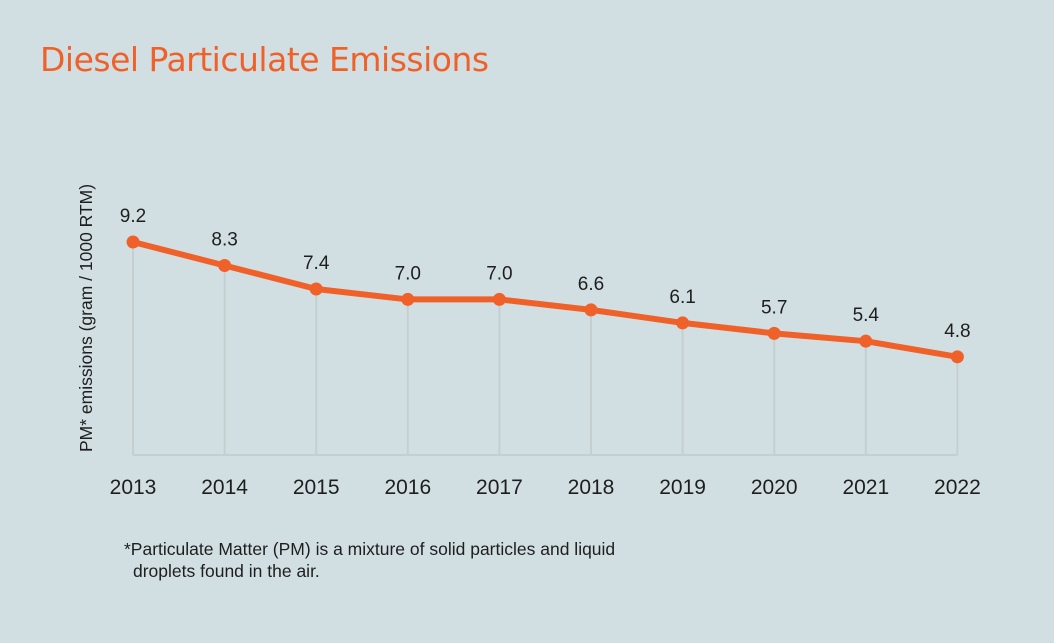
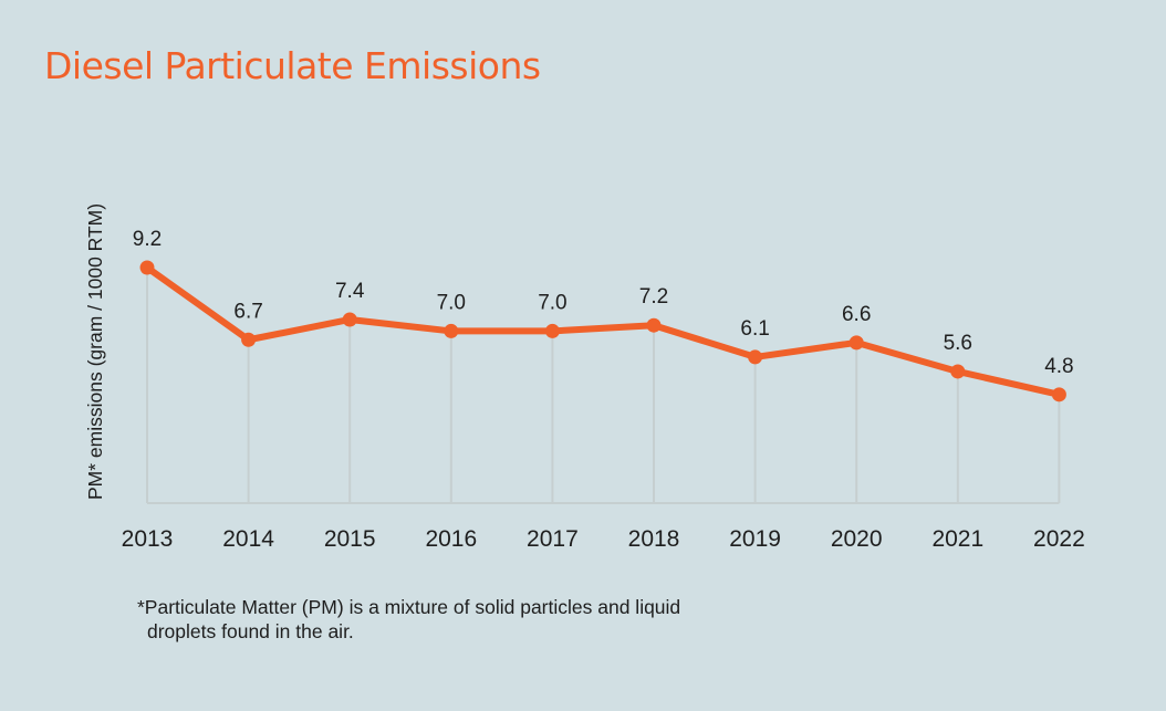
2014: 8.3 -> 6.7
2018: 6.6 -> 7.2
2020: 5.7 -> 6.6
2021: 5.4 -> 5.6
